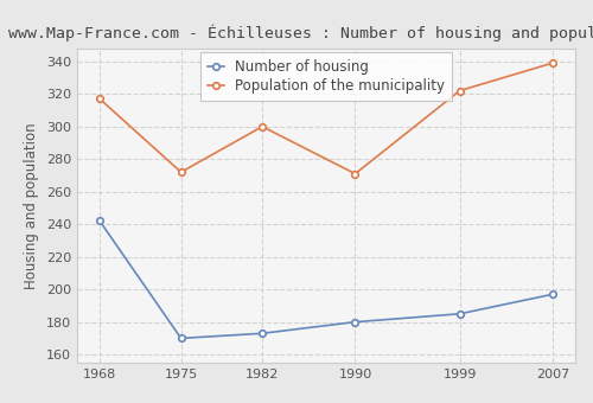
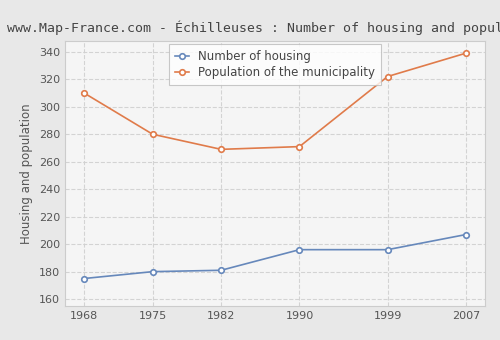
Number of housing/1968: 242 -> 175
Population of the municipality/1968: 317 -> 310
Number of housing/1975: 170 -> 180
Population of the municipality/1975: 272 -> 280
Number of housing/1982: 173 -> 181
Population of the municipality/1982: 300 -> 269
Number of housing/1990: 180 -> 196
Number of housing/1999: 185 -> 196
Number of housing/2007: 197 -> 207
